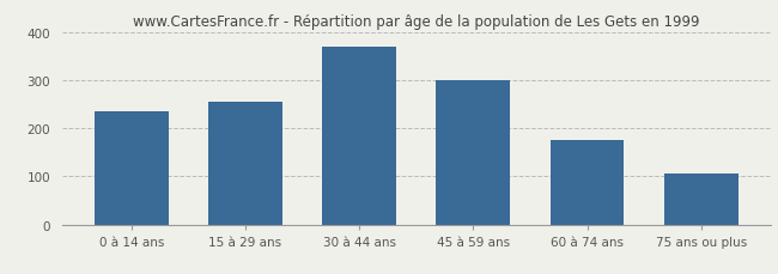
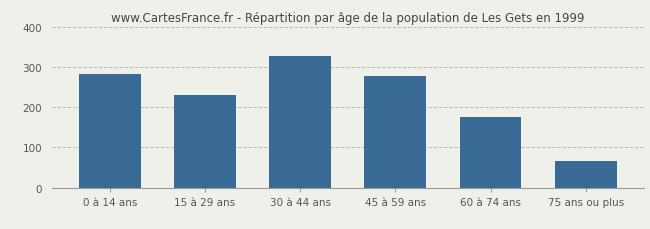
0 à 14 ans: 235 -> 283
15 à 29 ans: 255 -> 230
30 à 44 ans: 370 -> 328
45 à 59 ans: 300 -> 277
75 ans ou plus: 105 -> 67
